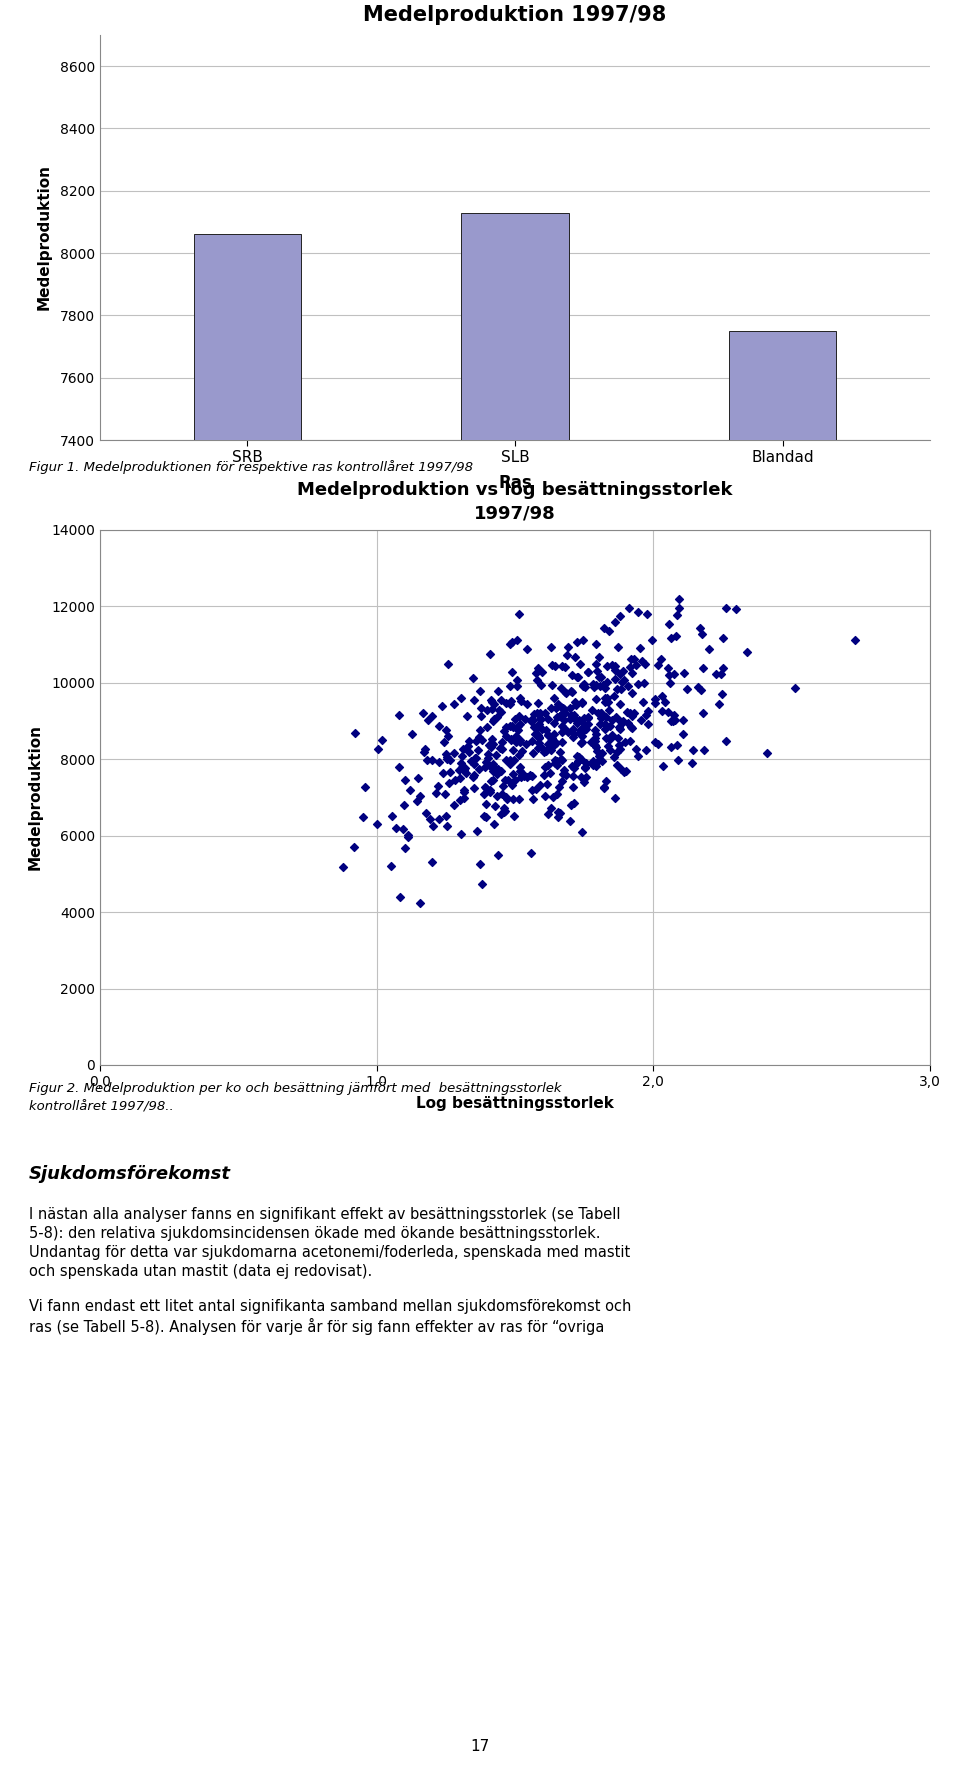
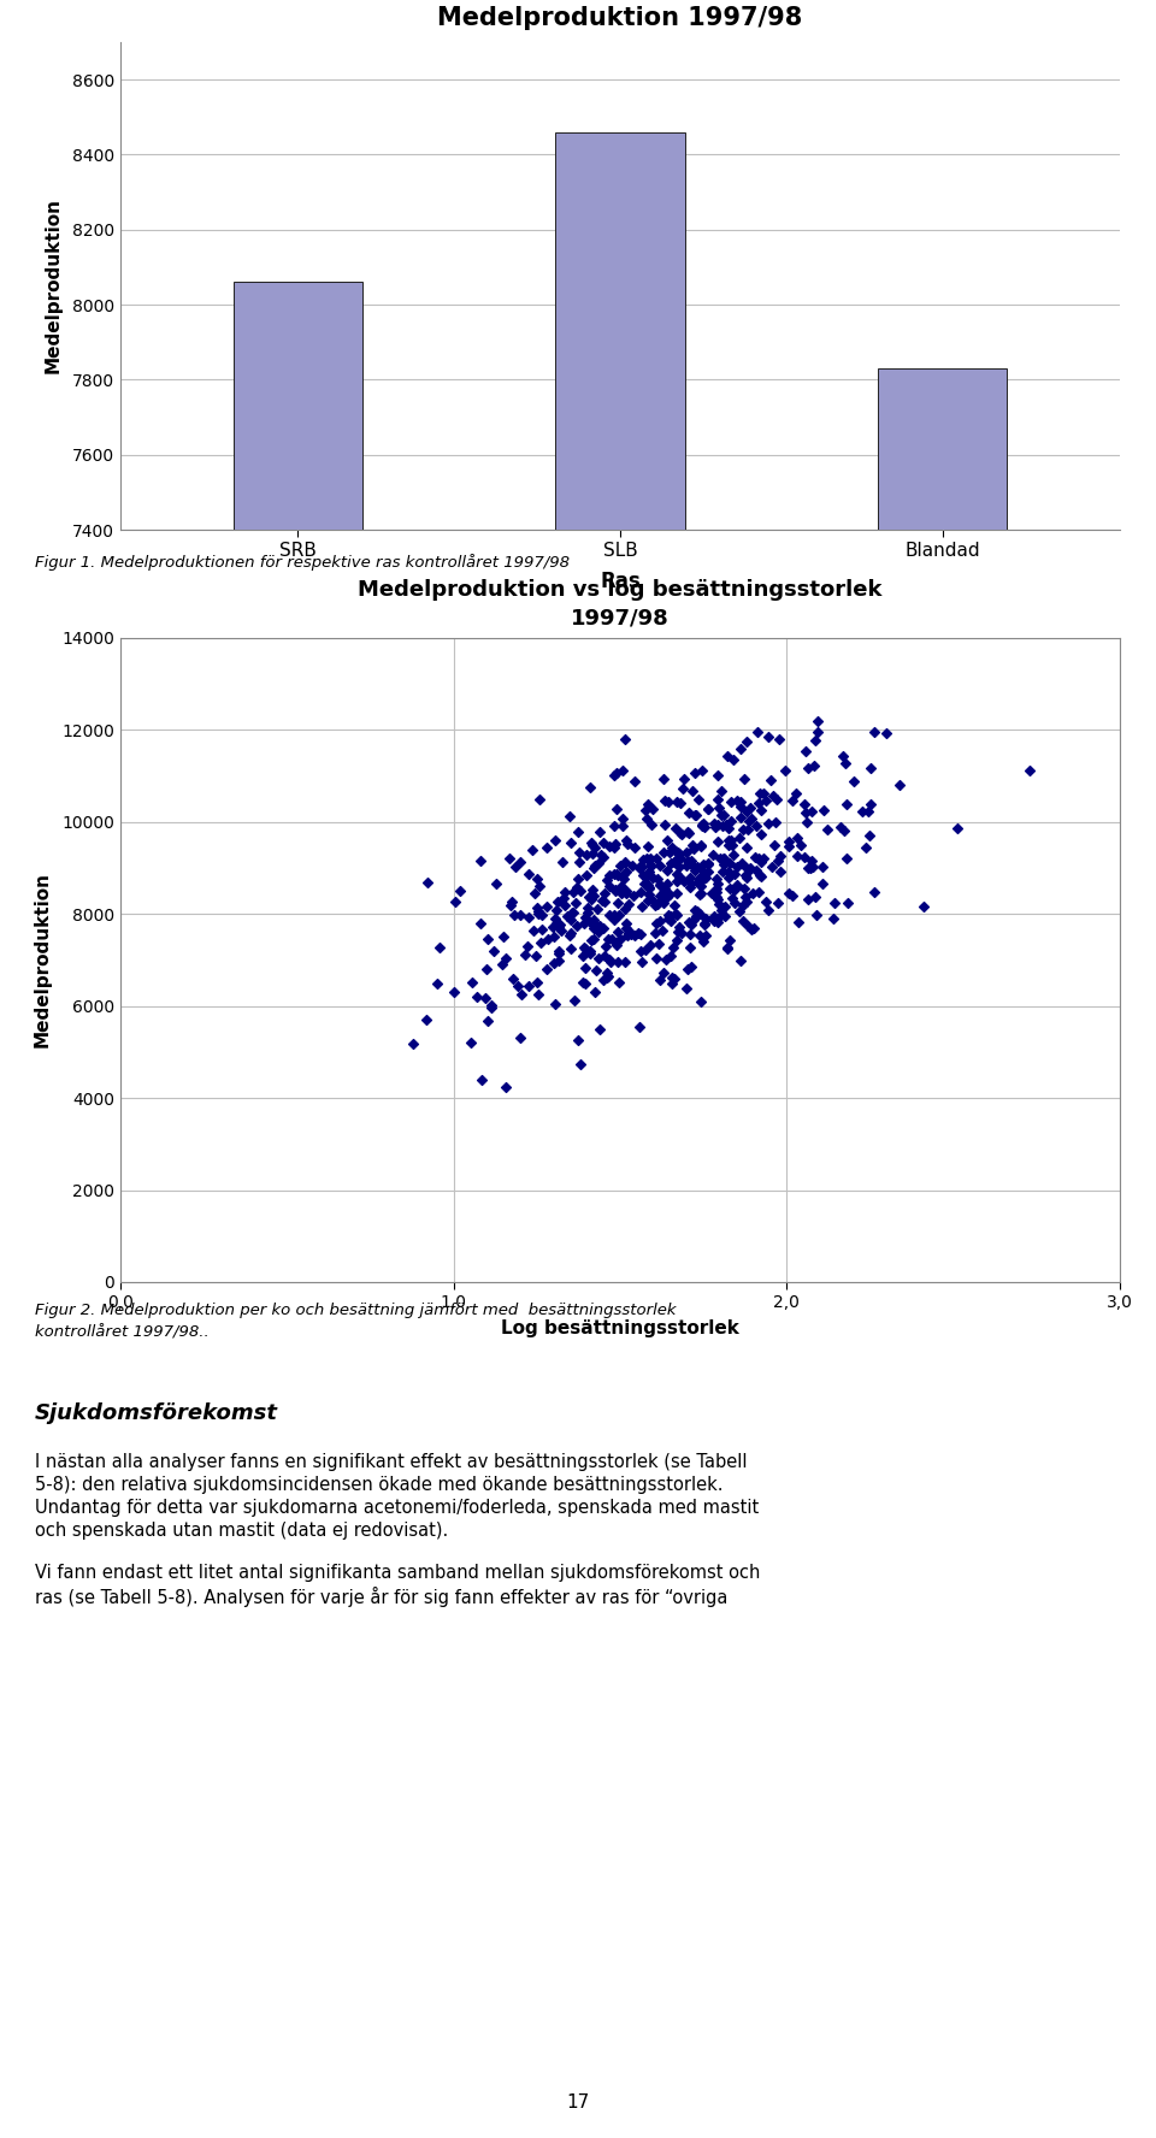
Medelproduktion 1997/98/SLB: 8130 -> 8460
Medelproduktion 1997/98/Blandad: 7750 -> 7830
